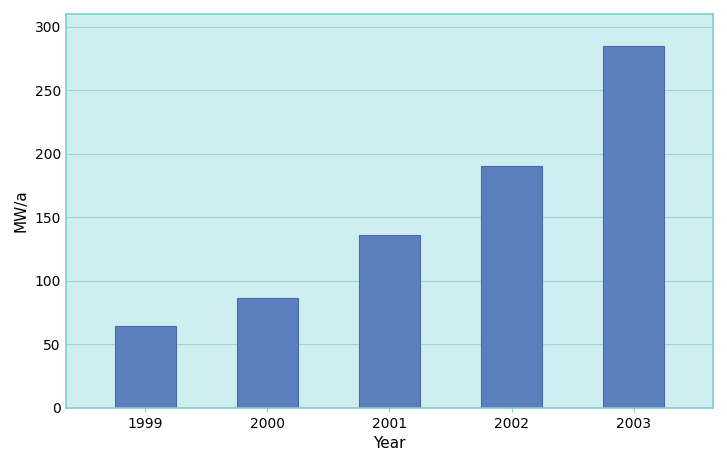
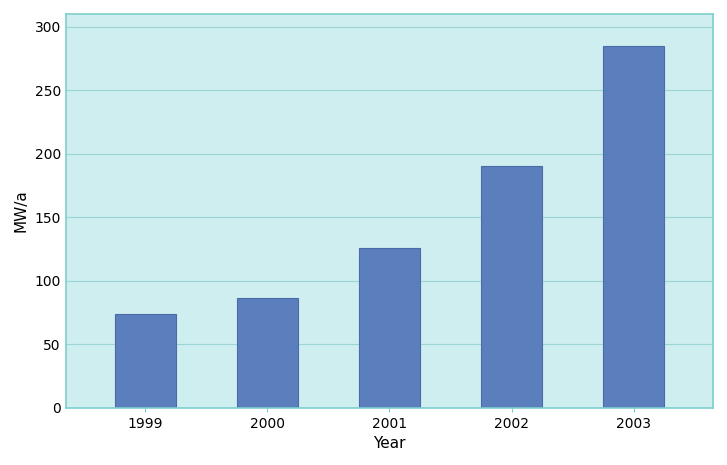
1999: 64 -> 74
2001: 136 -> 126
